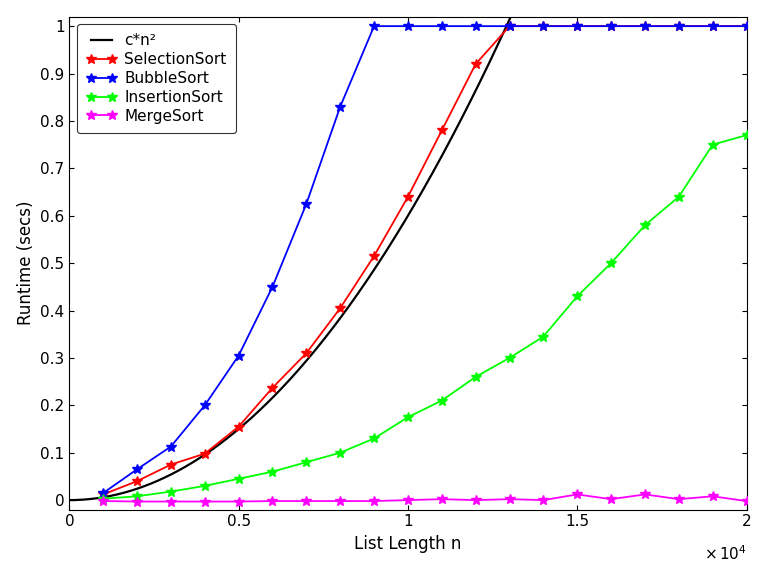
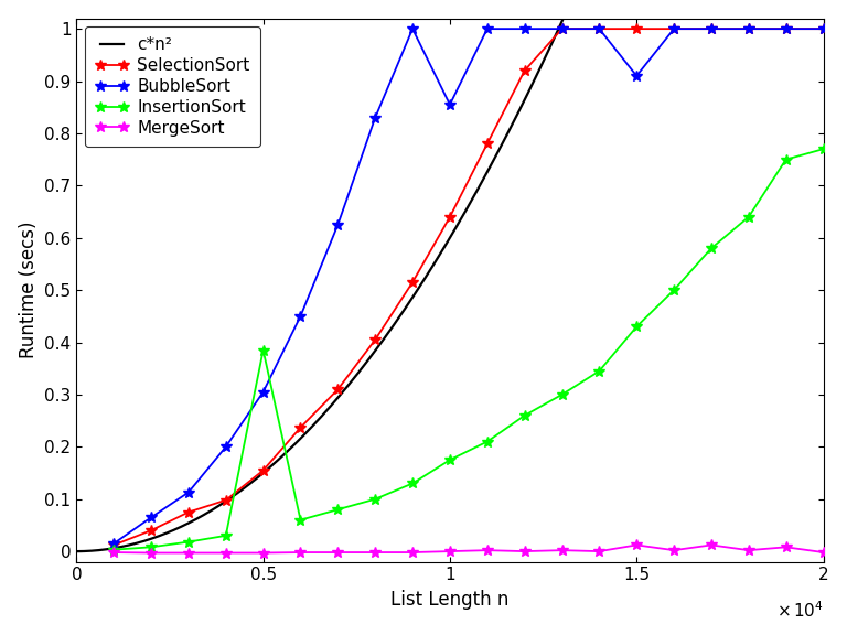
InsertionSort/0.5: 0.045 -> 0.385
BubbleSort/1: 1.000 -> 0.855
BubbleSort/1.5: 1.000 -> 0.910
